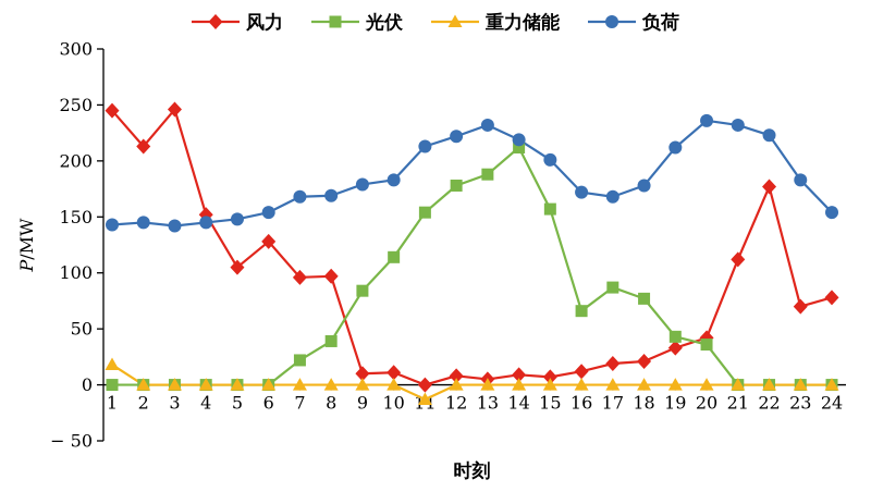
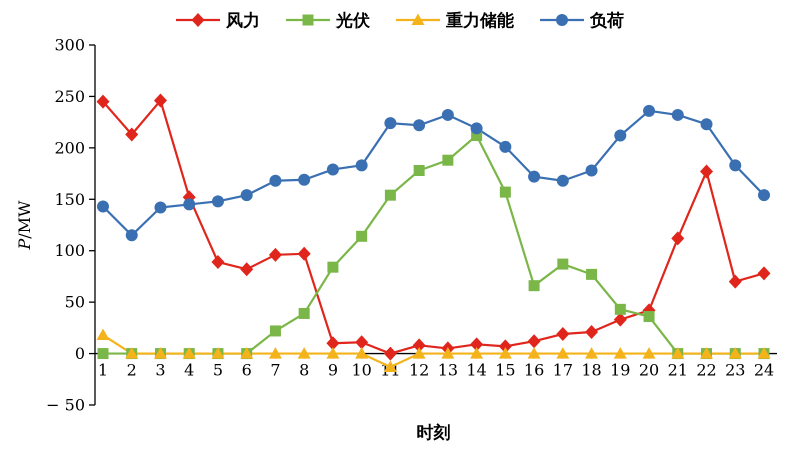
负荷/2: 145 -> 115
风力/5: 105 -> 89
风力/6: 128 -> 82
负荷/11: 213 -> 224
